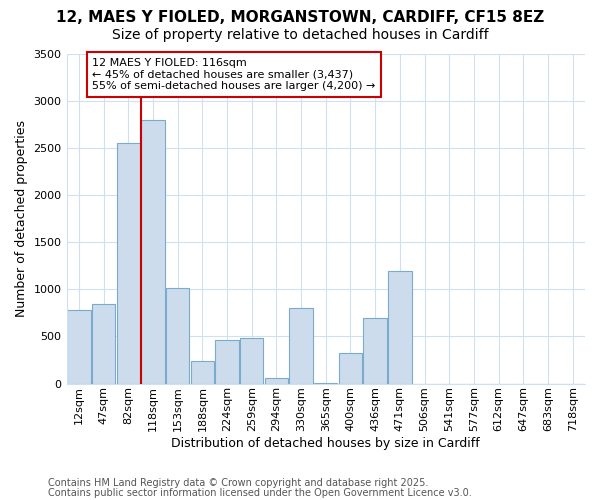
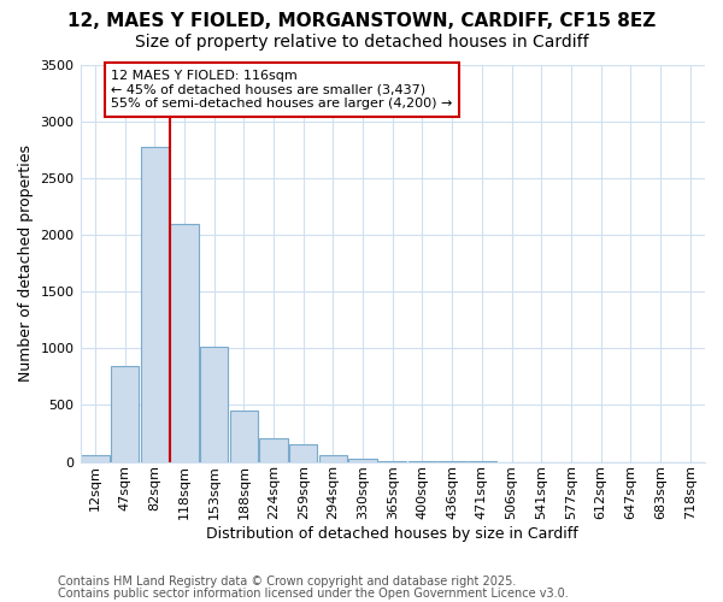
12sqm: 780 -> 60
82sqm: 2560 -> 2780
118sqm: 2800 -> 2100
188sqm: 240 -> 450
224sqm: 460 -> 210
259sqm: 480 -> 150
330sqm: 800 -> 30
400sqm: 320 -> 0
436sqm: 700 -> 0
471sqm: 1200 -> 0
